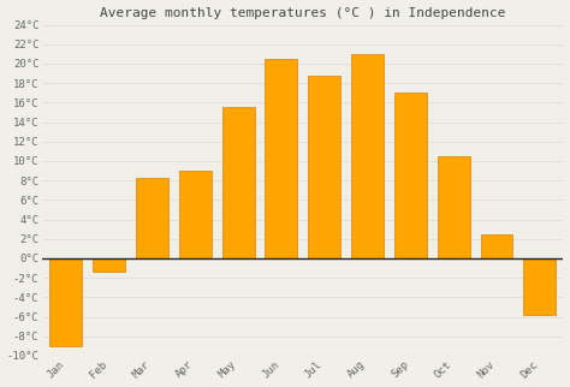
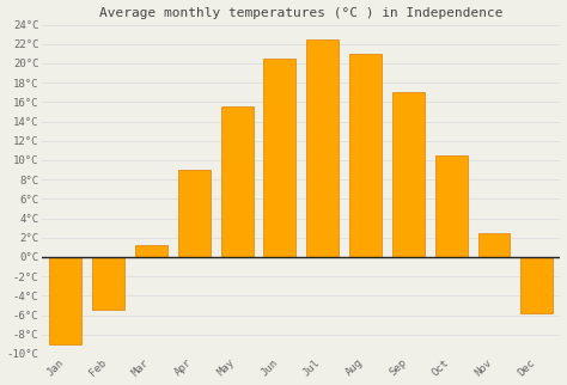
Feb: -1.4°C -> -5.5°C
Mar: 8.2°C -> 1.2°C
Jul: 18.8°C -> 22.5°C
